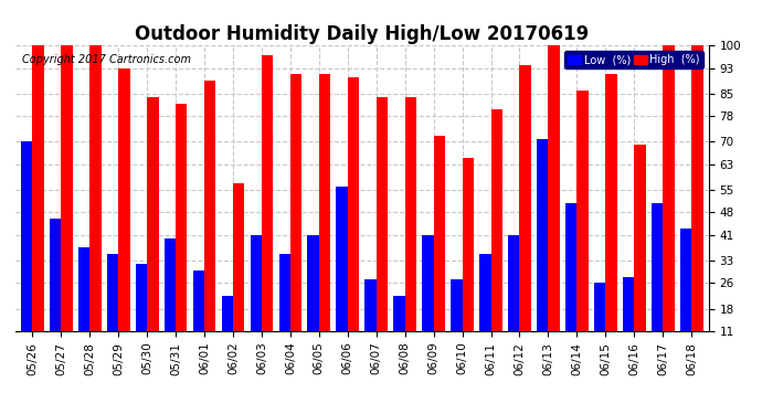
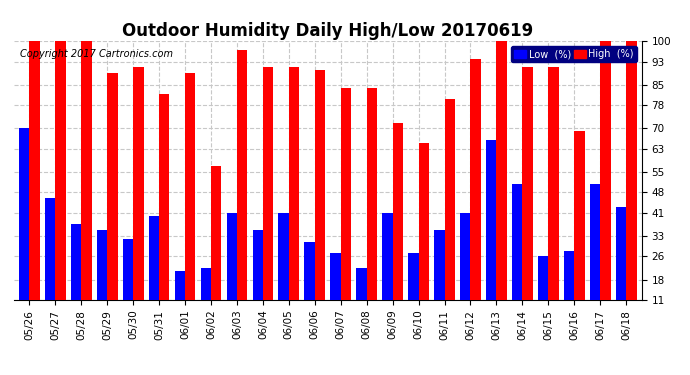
High (%)/05/29: 93 -> 89
High (%)/05/30: 84 -> 91
Low (%)/06/01: 30 -> 21
Low (%)/06/06: 56 -> 31
Low (%)/06/13: 71 -> 66
High (%)/06/14: 86 -> 91
